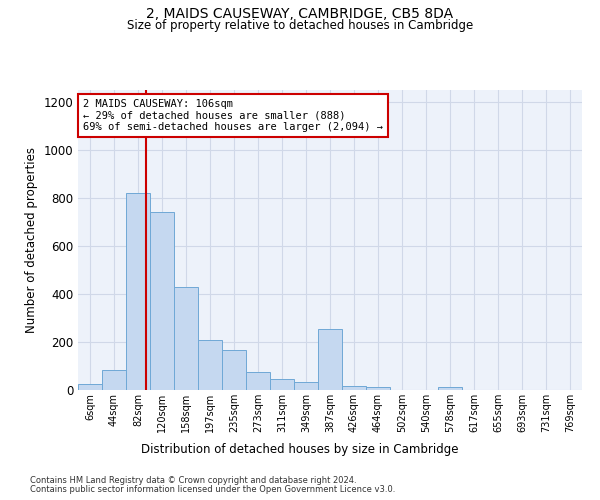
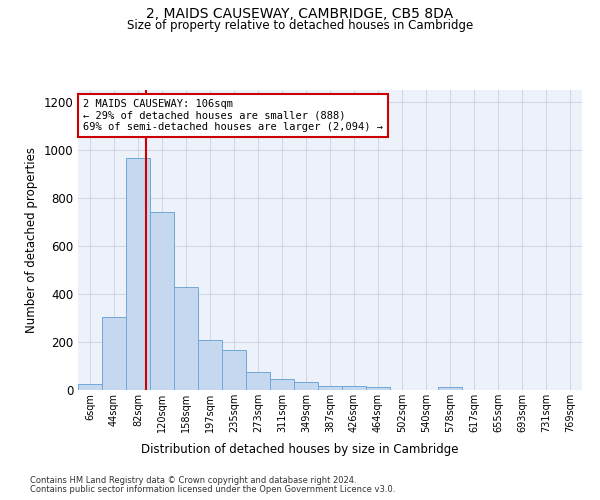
44sqm: 85 -> 305
82sqm: 820 -> 965
387sqm: 255 -> 18
